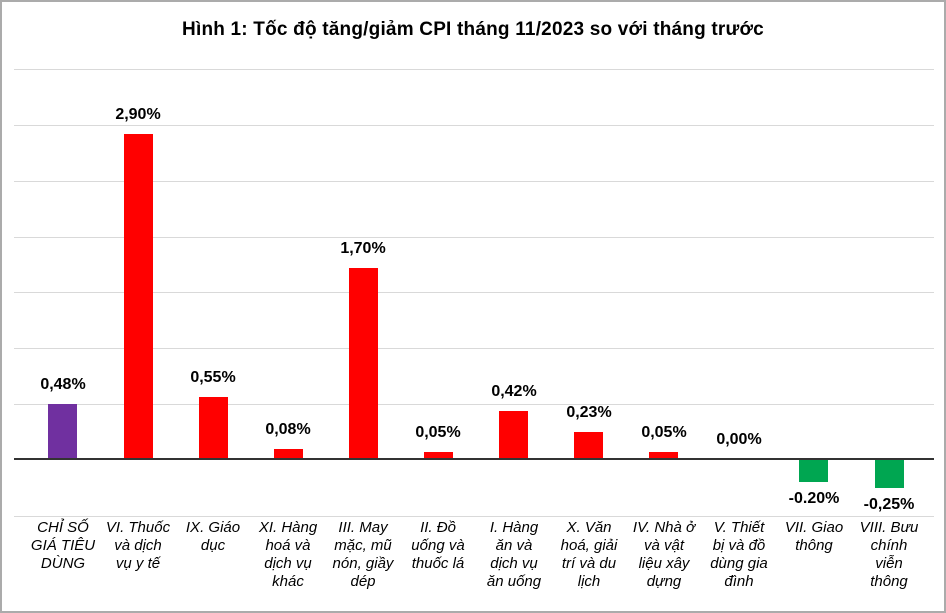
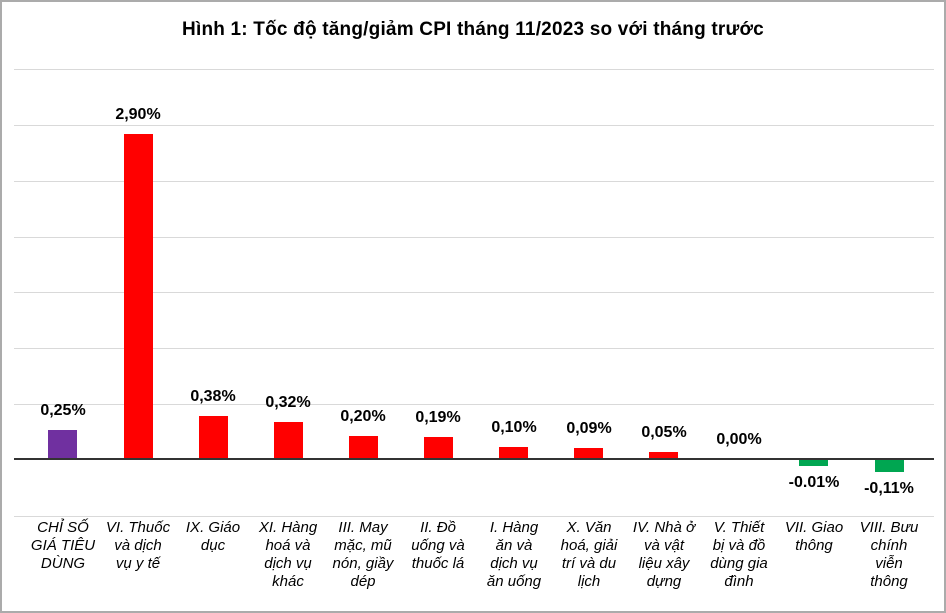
CHỈ SỐ GIÁ TIÊU DÙNG: 0,48% -> 0,25%
IX. Giáo dục: 0,55% -> 0,38%
XI. Hàng hoá và dịch vụ khác: 0,08% -> 0,32%
III. May mặc, mũ nón, giầy dép: 1,70% -> 0,20%
II. Đồ uống và thuốc lá: 0,05% -> 0,19%
I. Hàng ăn và dịch vụ ăn uống: 0,42% -> 0,10%
X. Văn hoá, giải trí và du lịch: 0,23% -> 0,09%
VII. Giao thông: -0.20% -> -0.01%
VIII. Bưu chính viễn thông: -0,25% -> -0,11%
